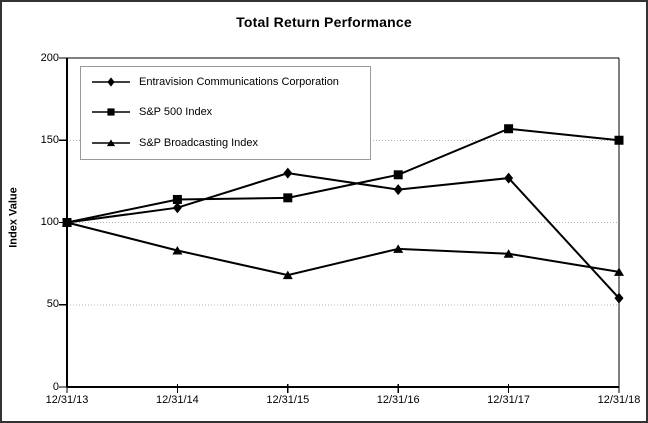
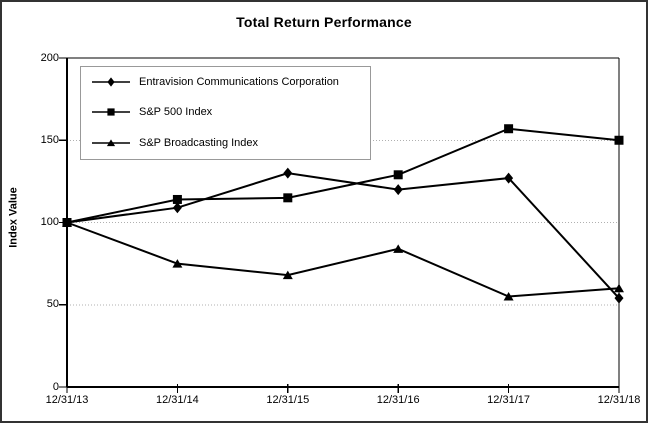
S&P Broadcasting Index/12/31/14: 83 -> 75
S&P Broadcasting Index/12/31/17: 81 -> 55
S&P Broadcasting Index/12/31/18: 70 -> 60
